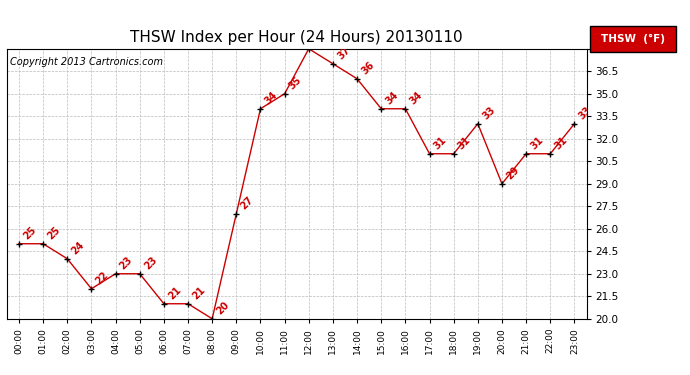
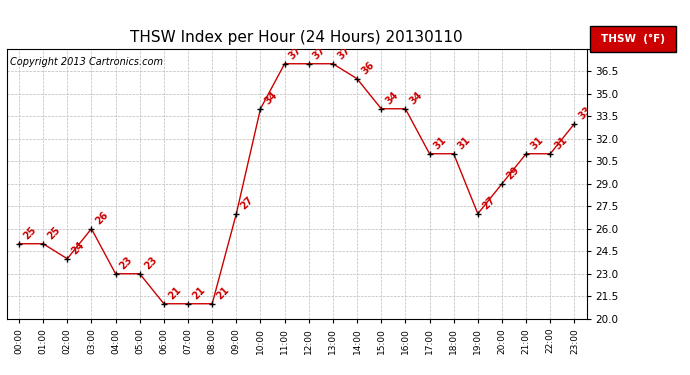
03:00: 22 -> 26
08:00: 20 -> 21
11:00: 35 -> 37
12:00: 38 -> 37
19:00: 33 -> 27
